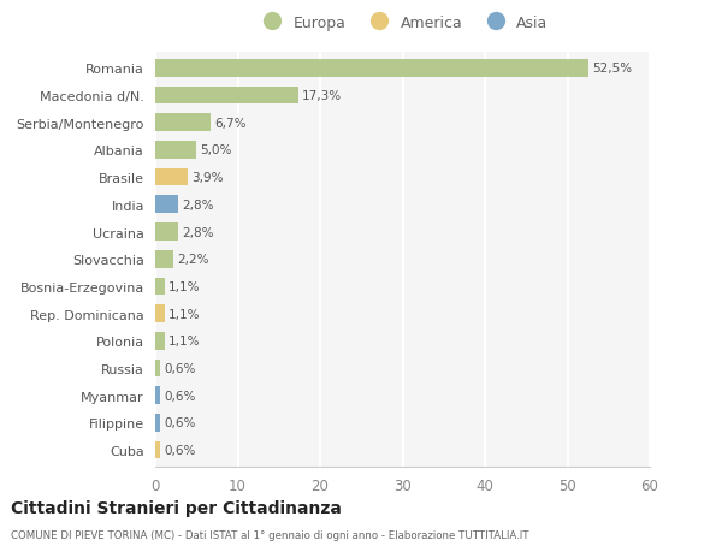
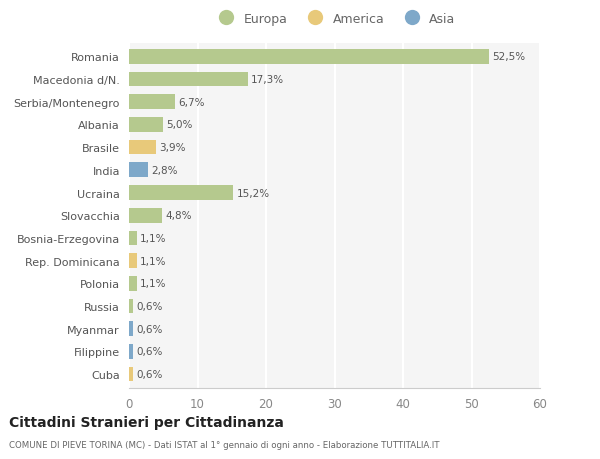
Ucraina: 2,8% -> 15,2%
Slovacchia: 2,2% -> 4,8%
